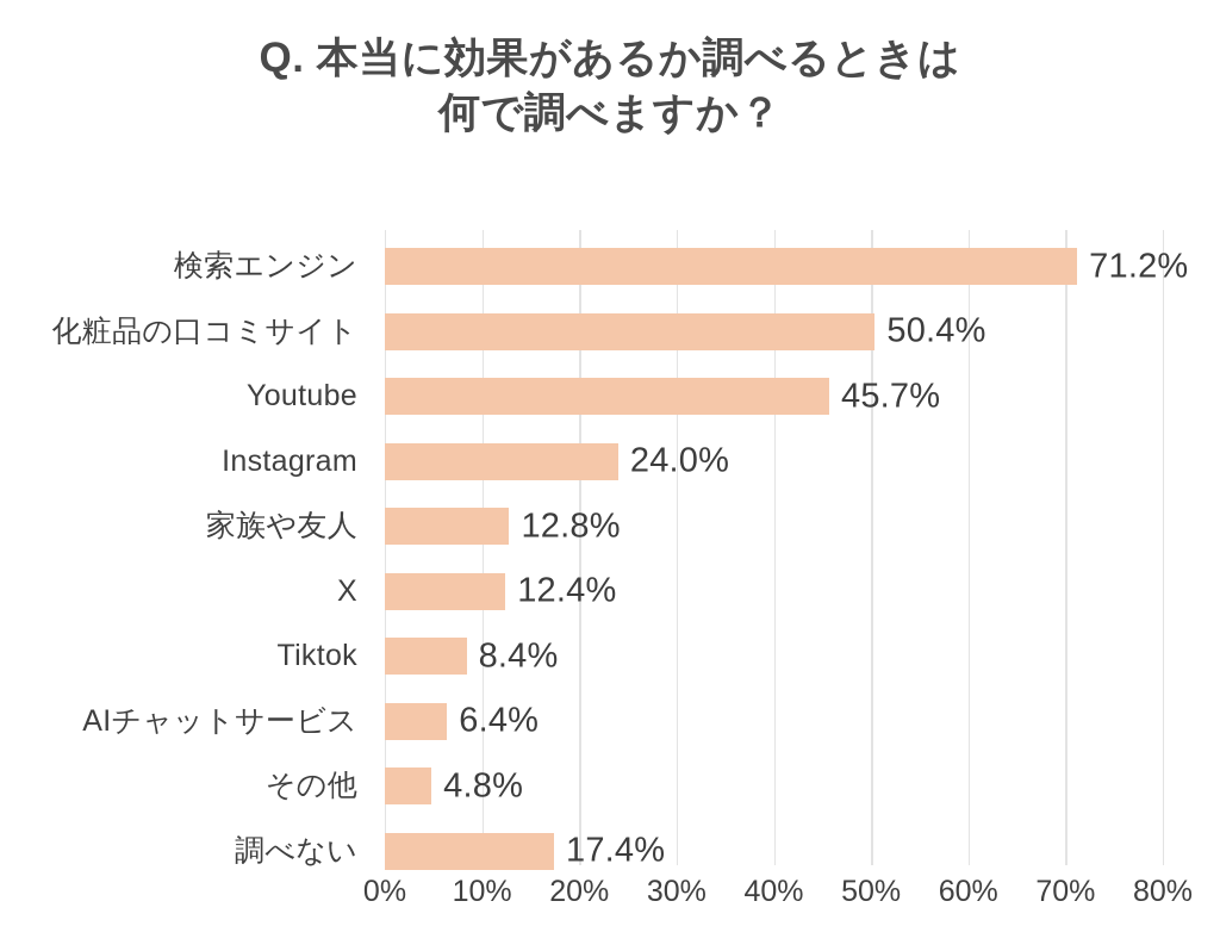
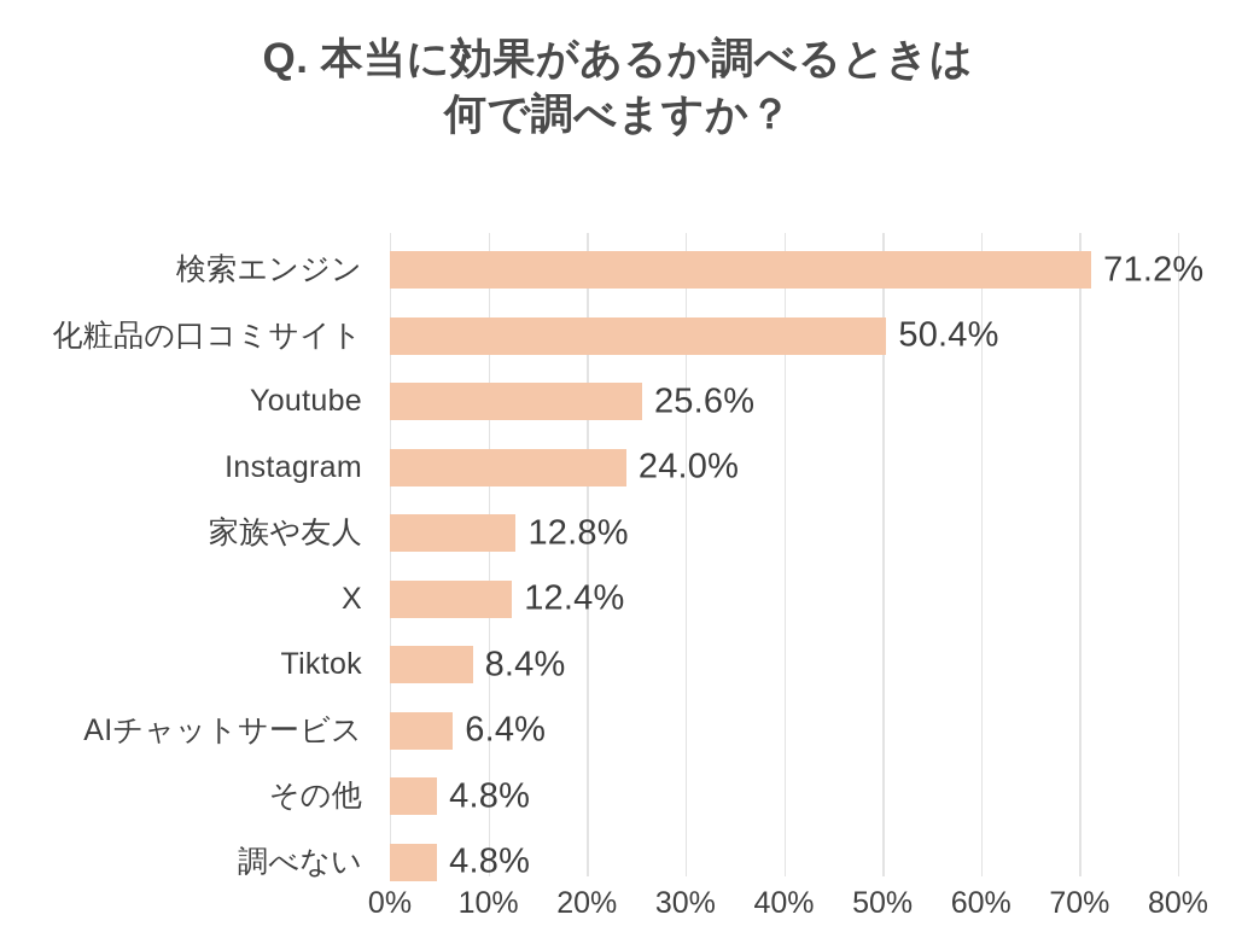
Youtube: 45.7% -> 25.6%
調べない: 17.4% -> 4.8%
